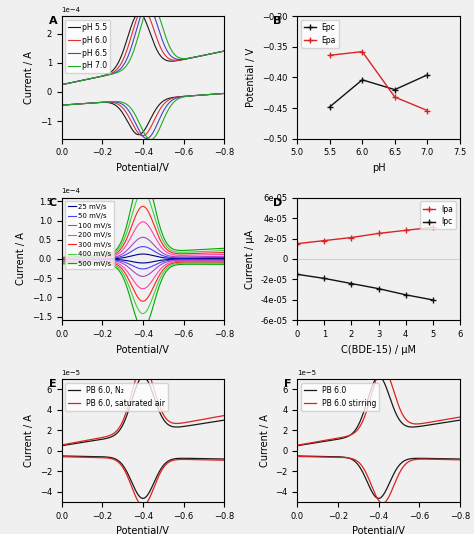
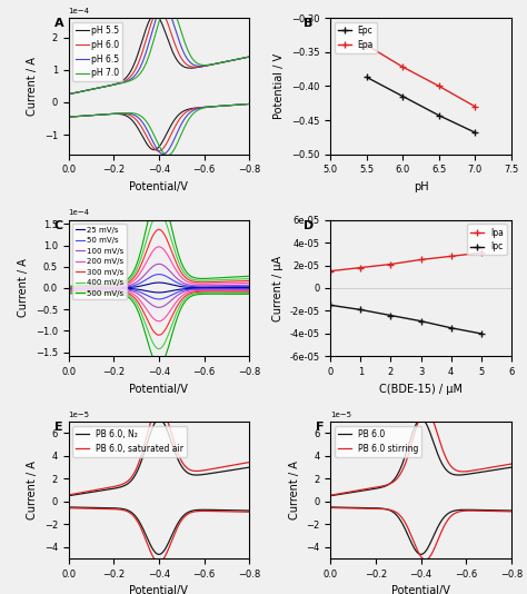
Epa/5.5: -0.364 -> -0.340
Epc/5.5: -0.448 -> -0.387
Epa/6.0: -0.358 -> -0.372
Epc/6.0: -0.404 -> -0.415
Epa/6.5: -0.432 -> -0.400
Epc/6.5: -0.420 -> -0.443
Epa/7.0: -0.454 -> -0.430
Epc/7.0: -0.396 -> -0.468
